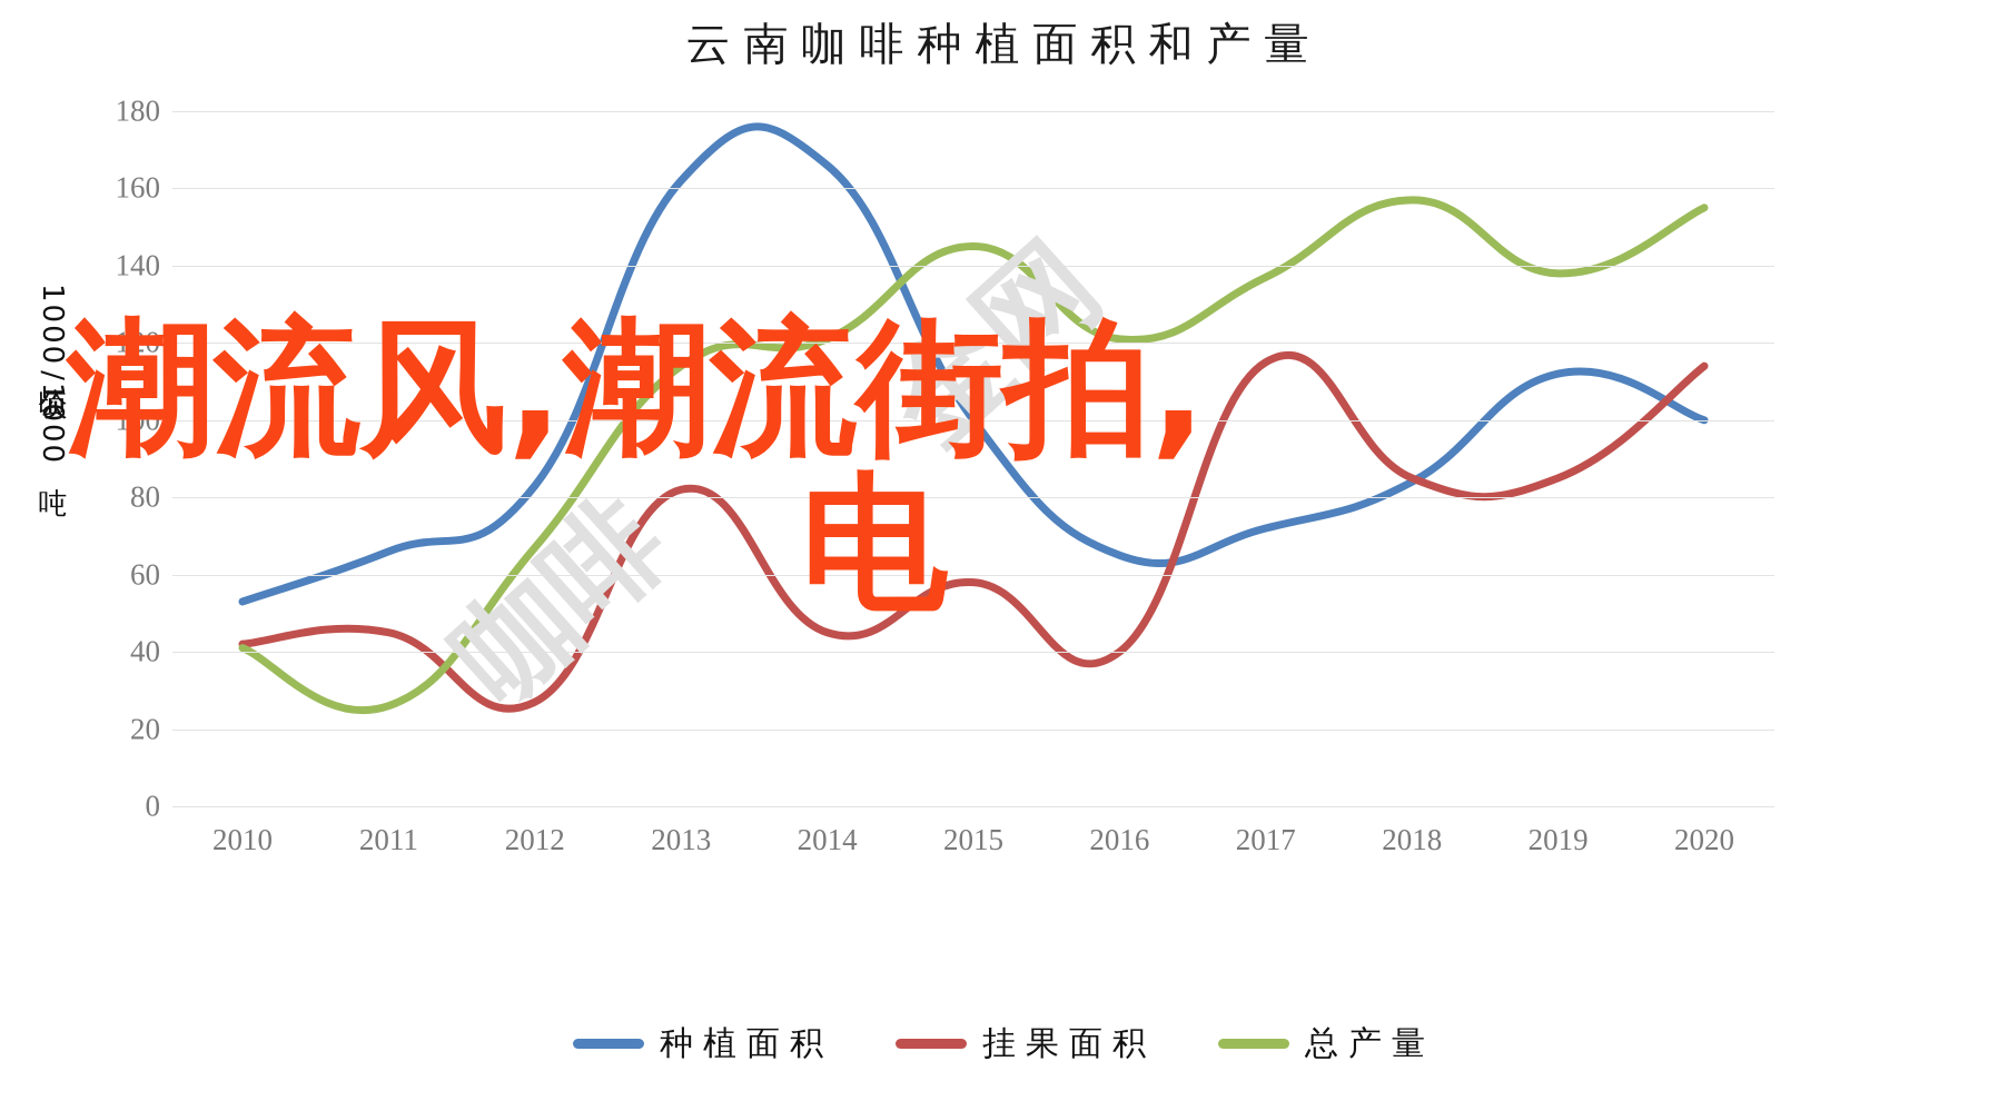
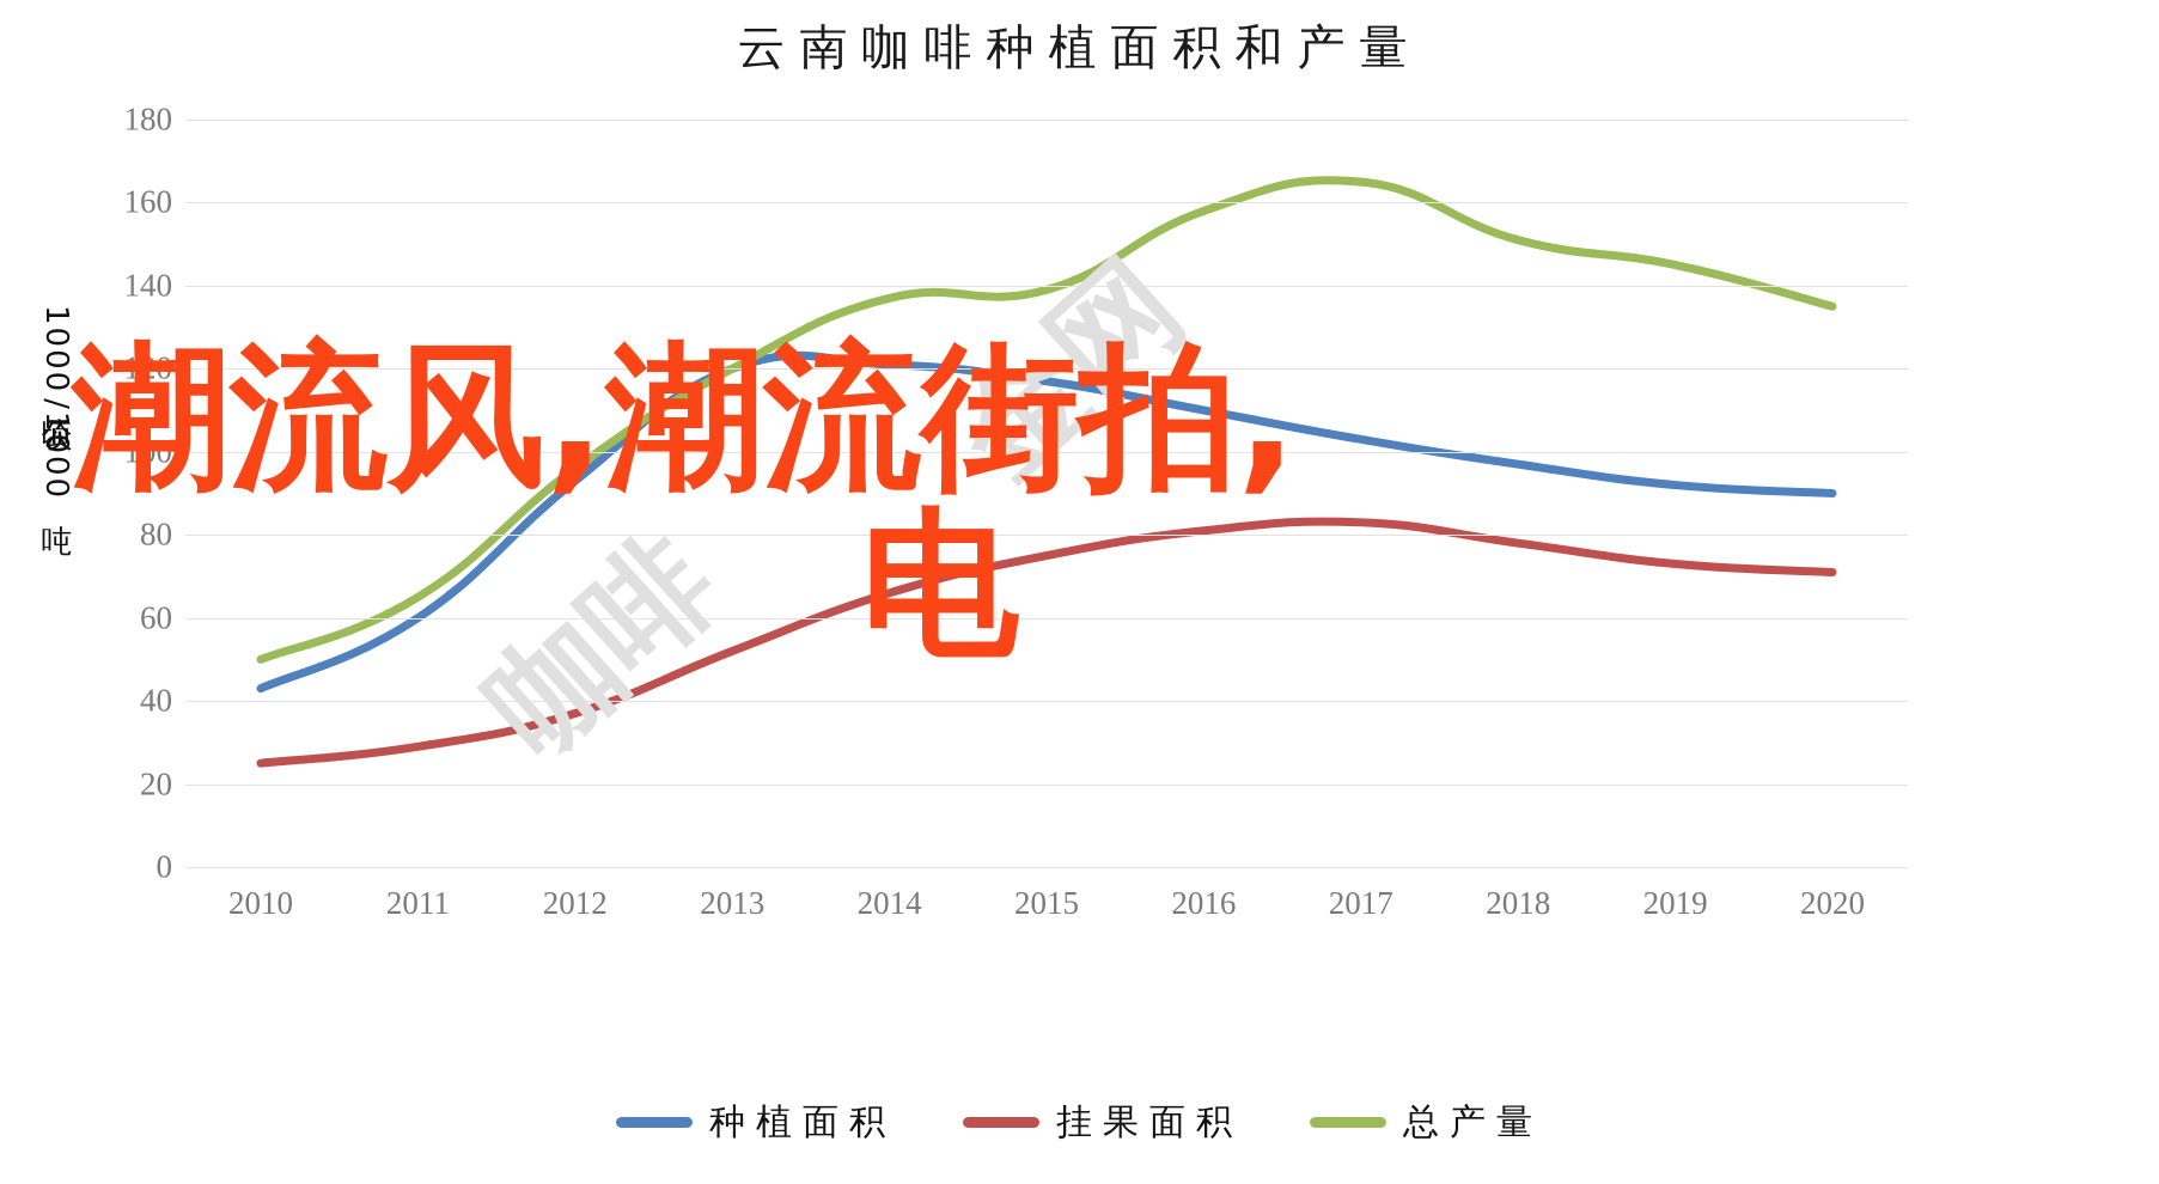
种植面积/2010: 53 -> 43
挂果面积/2010: 42 -> 25
总产量/2010: 41 -> 50
种植面积/2011: 66 -> 60
挂果面积/2011: 45 -> 29
总产量/2011: 26 -> 65
种植面积/2012: 83 -> 93
挂果面积/2012: 27 -> 37
总产量/2012: 67 -> 96
种植面积/2013: 162 -> 120
挂果面积/2013: 82 -> 52
总产量/2013: 114 -> 120
种植面积/2014: 166 -> 121
挂果面积/2014: 45 -> 66
总产量/2014: 121 -> 137
种植面积/2015: 100 -> 117
挂果面积/2015: 58 -> 75
总产量/2015: 145 -> 139
种植面积/2016: 65 -> 110
挂果面积/2016: 40 -> 81
总产量/2016: 121 -> 158
种植面积/2017: 72 -> 103
挂果面积/2017: 115 -> 83
总产量/2017: 137 -> 165
种植面积/2018: 84 -> 97
挂果面积/2018: 85 -> 78
总产量/2018: 157 -> 151
种植面积/2019: 112 -> 92
挂果面积/2019: 85 -> 73
总产量/2019: 138 -> 145
种植面积/2020: 100 -> 90
挂果面积/2020: 114 -> 71
总产量/2020: 155 -> 135
